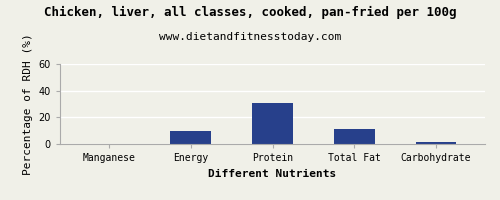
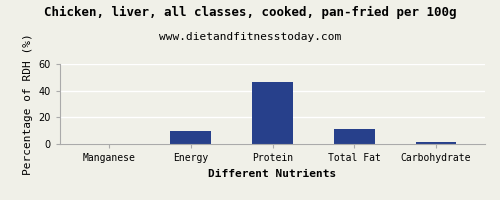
Protein: 31 -> 46
